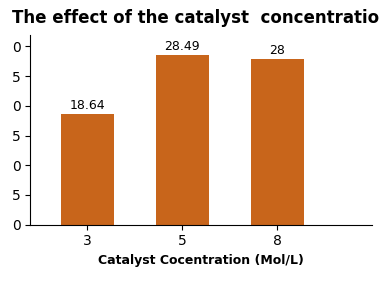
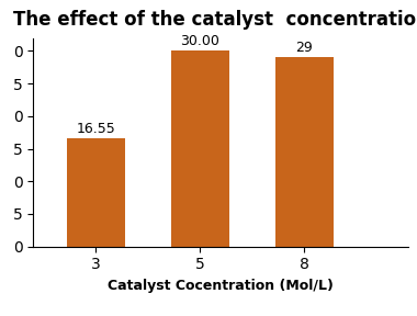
3: 18.64 -> 16.55
5: 28.49 -> 30.00
8: 28 -> 29
